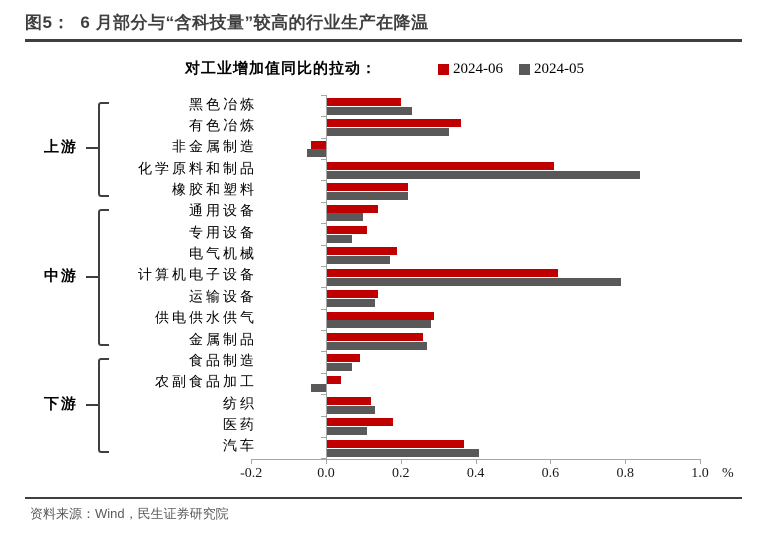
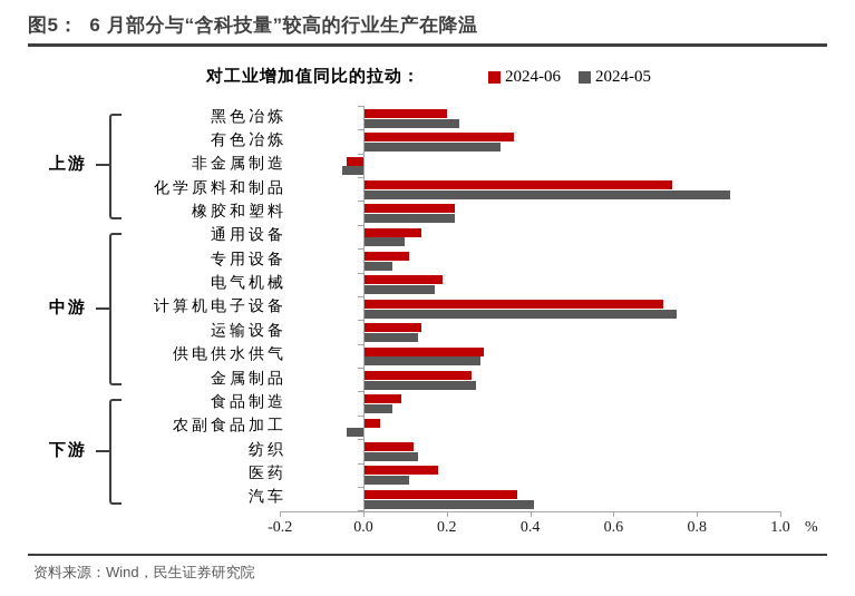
2024-06/化学原料和制品: 0.61 -> 0.74
2024-05/化学原料和制品: 0.84 -> 0.88
2024-06/计算机电子设备: 0.62 -> 0.72
2024-05/计算机电子设备: 0.79 -> 0.75
